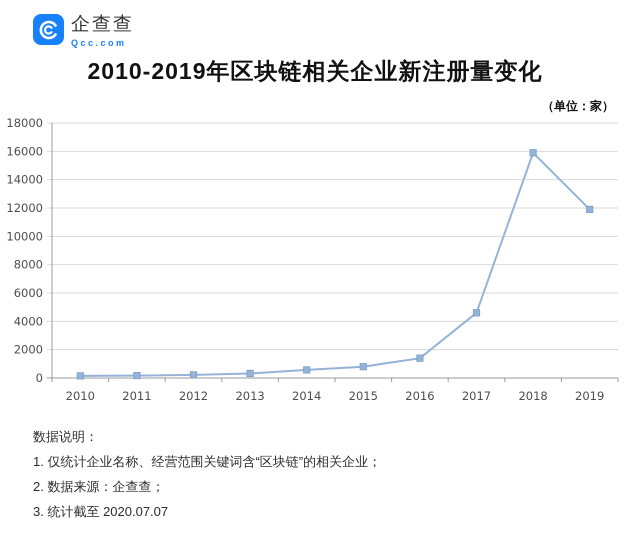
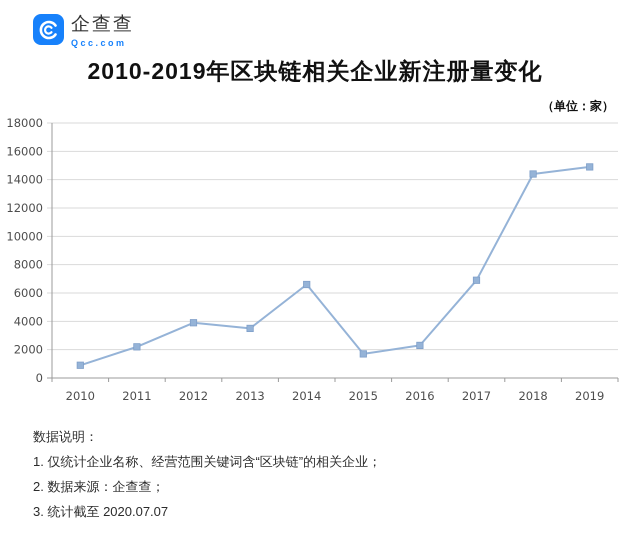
2010: 200 -> 900
2011: 200 -> 2200
2012: 200 -> 3900
2013: 300 -> 3500
2014: 600 -> 6600
2015: 800 -> 1700
2016: 1400 -> 2300
2017: 4600 -> 6900
2018: 15900 -> 14400
2019: 11900 -> 14900
